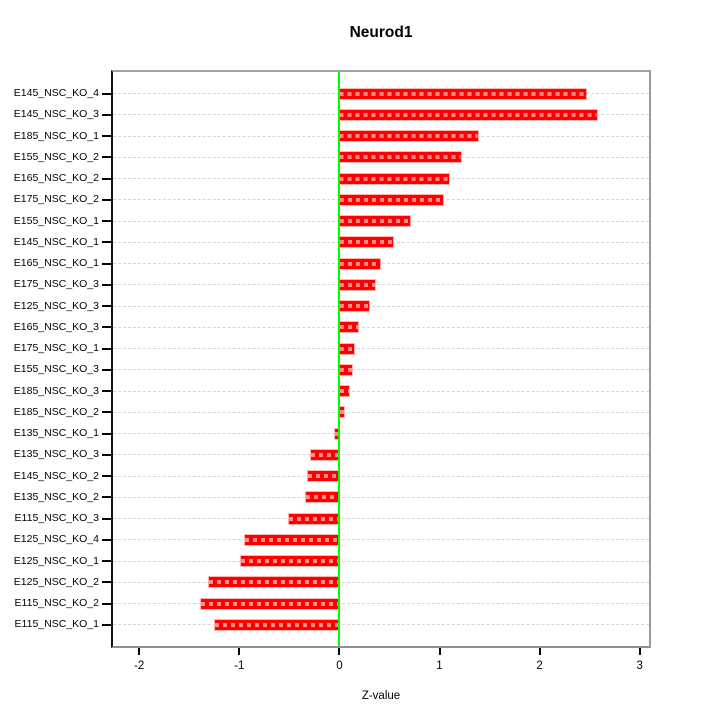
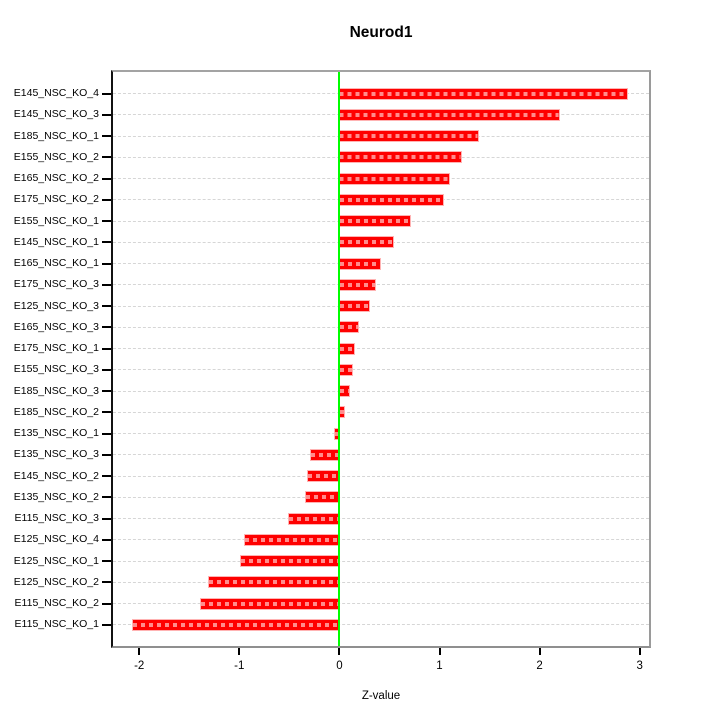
E145_NSC_KO_4: 2.47 -> 2.88
E145_NSC_KO_3: 2.58 -> 2.20
E115_NSC_KO_1: -1.25 -> -2.07
